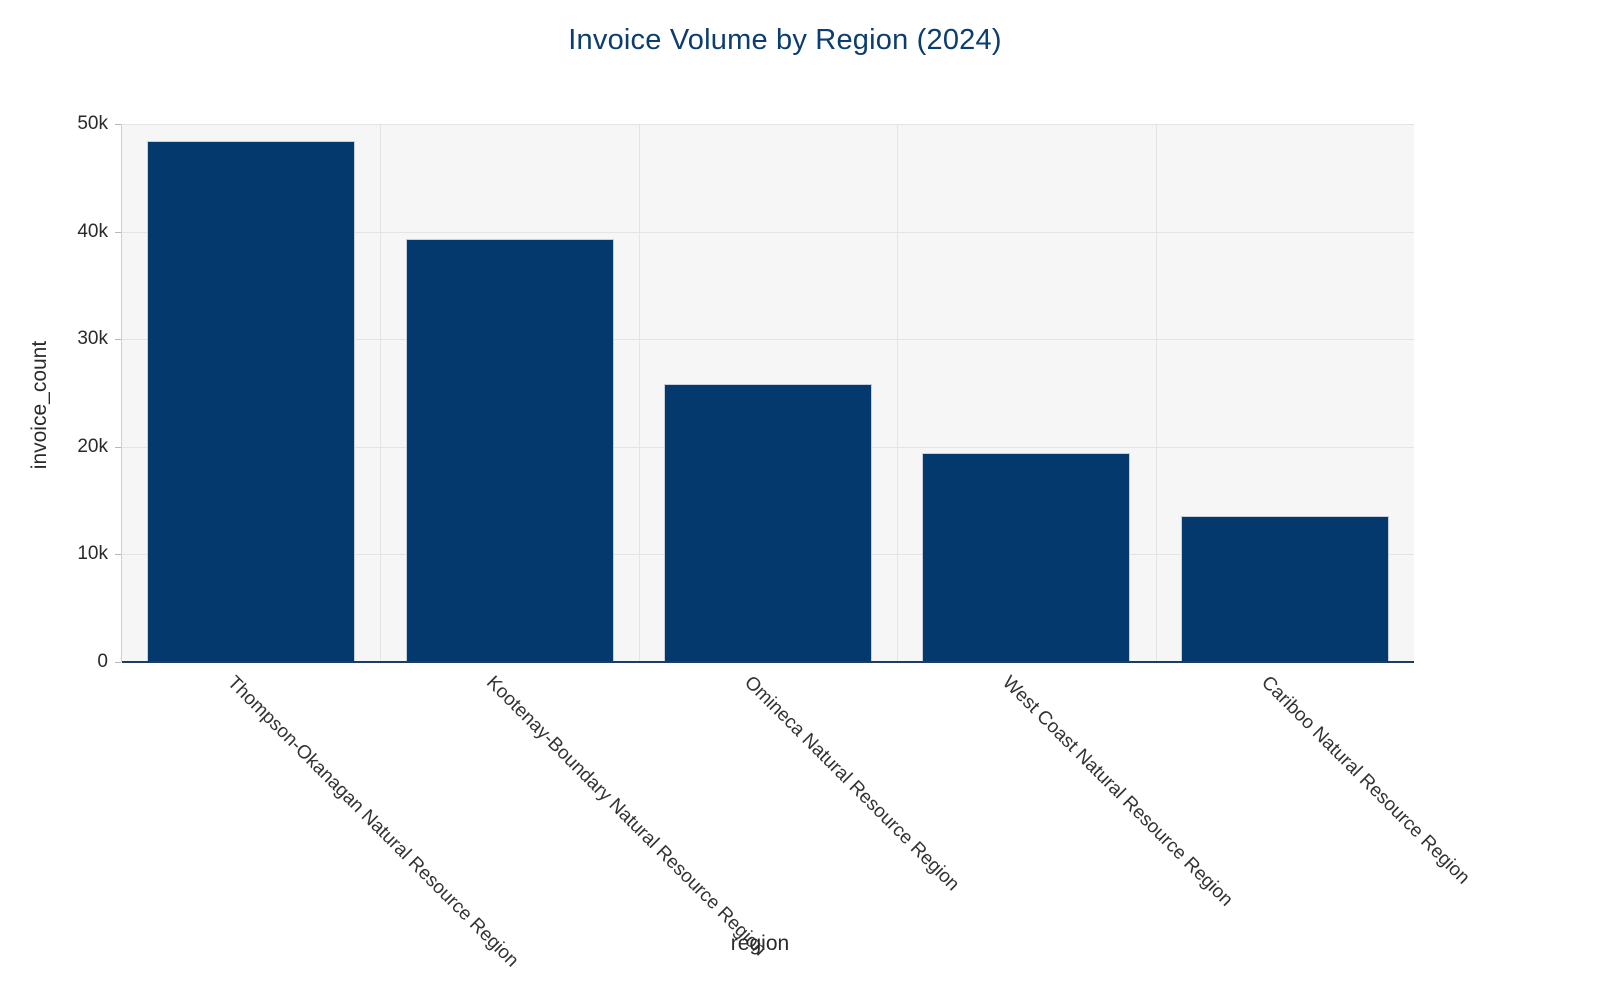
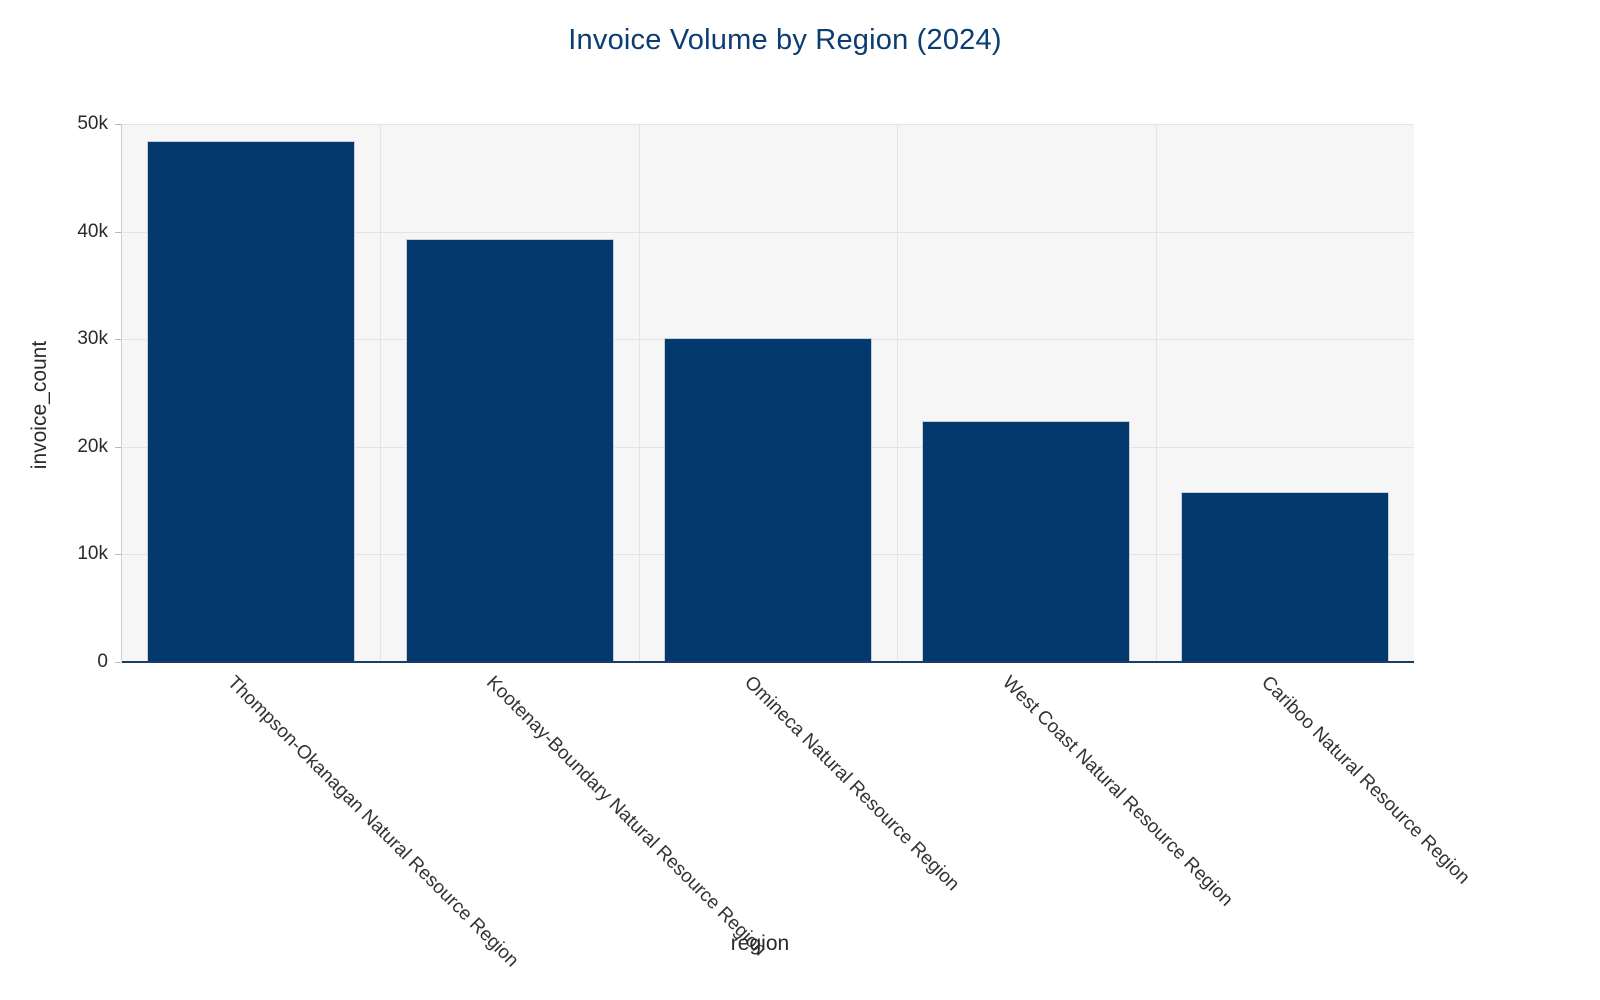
Omineca Natural Resource Region: 25.8k -> 30.1k
West Coast Natural Resource Region: 19.4k -> 22.4k
Cariboo Natural Resource Region: 13.6k -> 15.8k
